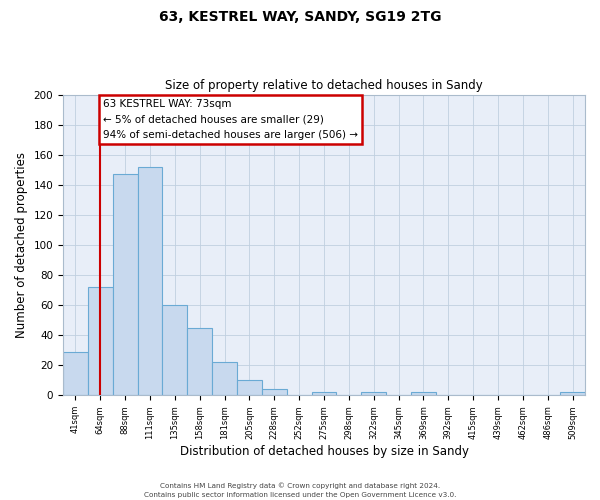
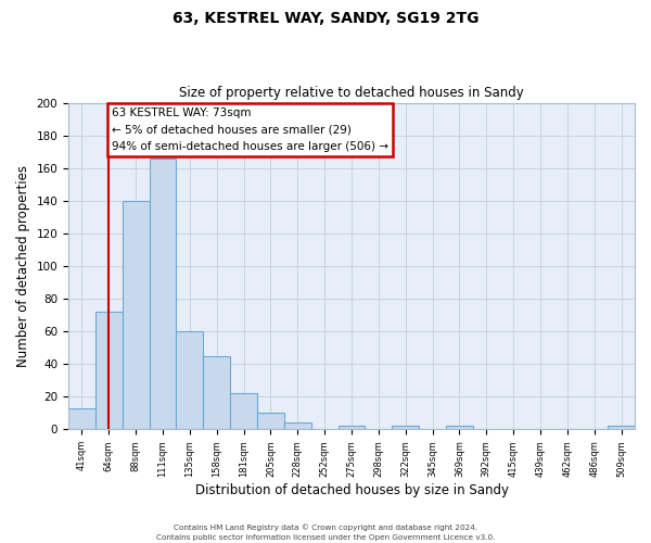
41sqm: 29 -> 13
88sqm: 147 -> 140
111sqm: 152 -> 166
